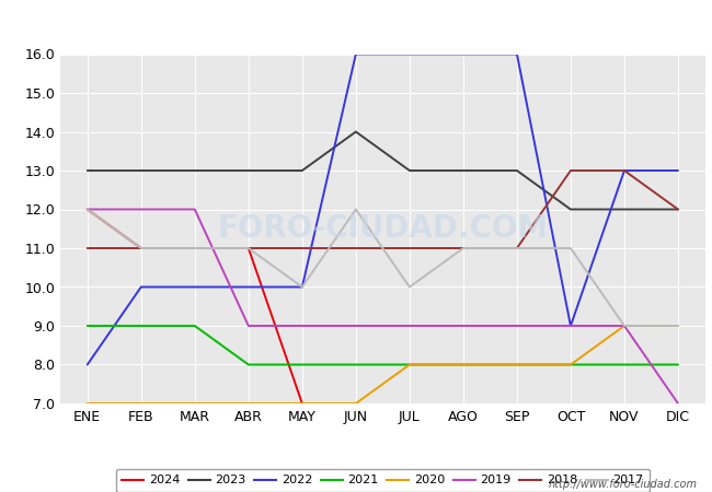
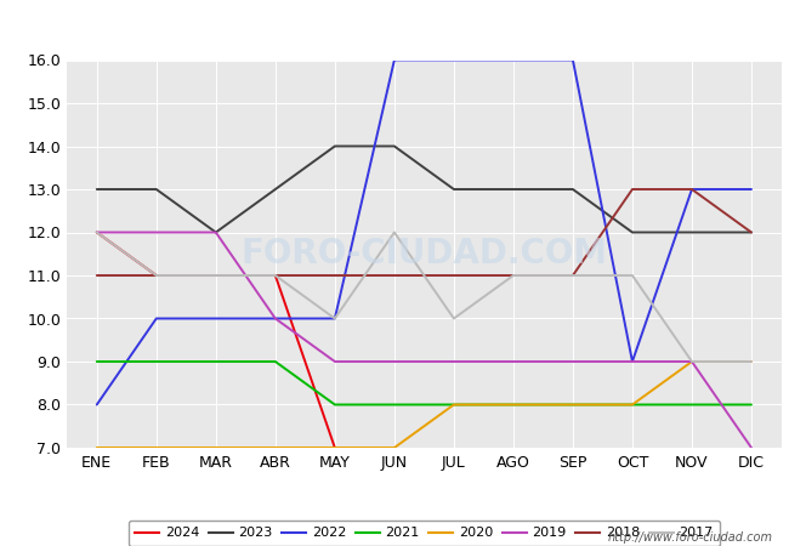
2023/MAR: 13 -> 12
2021/ABR: 8 -> 9
2019/ABR: 9 -> 10
2023/MAY: 13 -> 14
